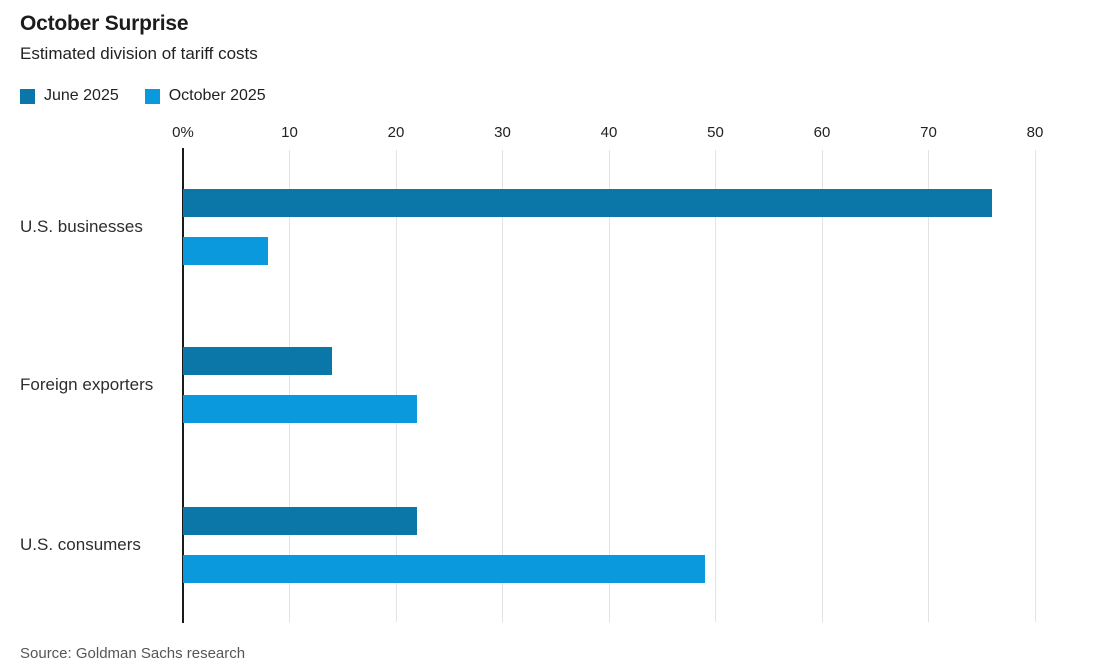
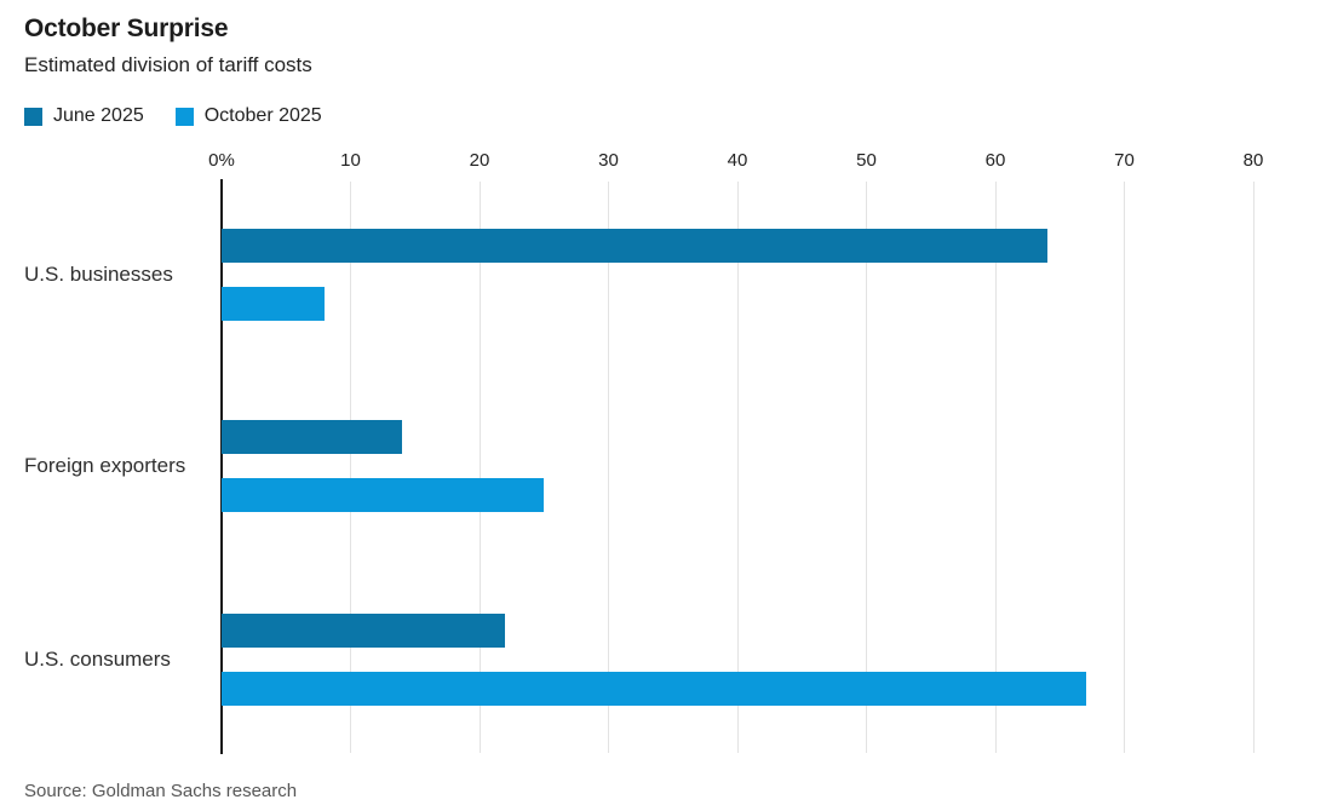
June 2025/U.S. businesses: 76 -> 64
October 2025/Foreign exporters: 22 -> 25
October 2025/U.S. consumers: 49 -> 67
